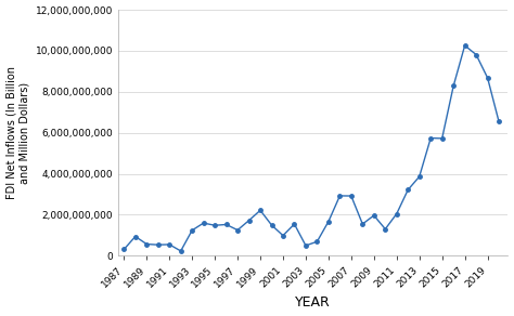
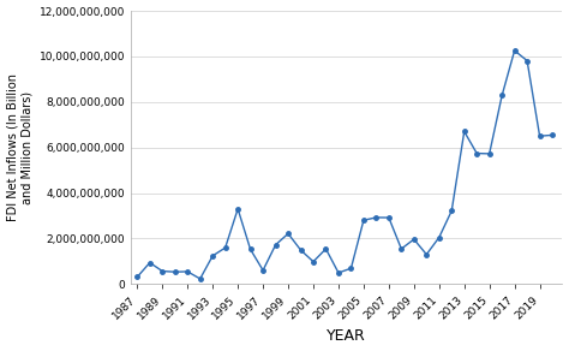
1995: 1,500,000,000 -> 3,300,000,000
1997: 1,200,000,000 -> 600,000,000
2005: 1,700,000,000 -> 2,800,000,000
2013: 3,900,000,000 -> 6,700,000,000
2019: 8,700,000,000 -> 6,500,000,000
